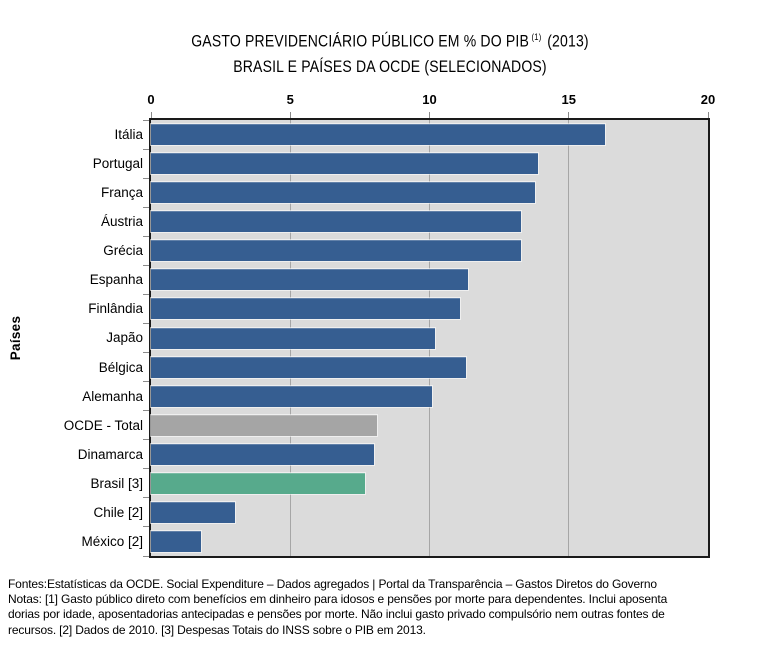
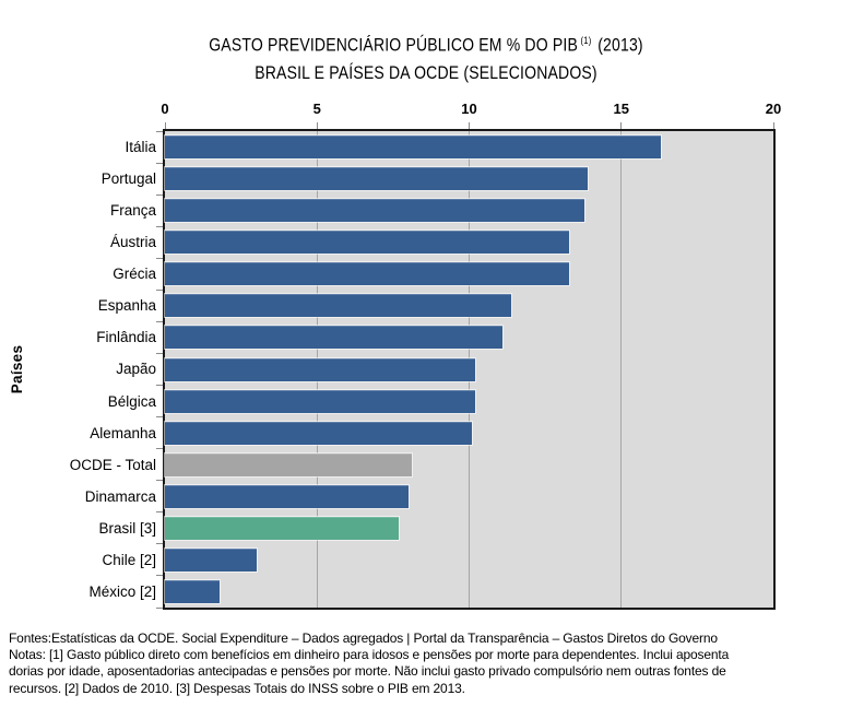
Bélgica: 11.3 -> 10.2
